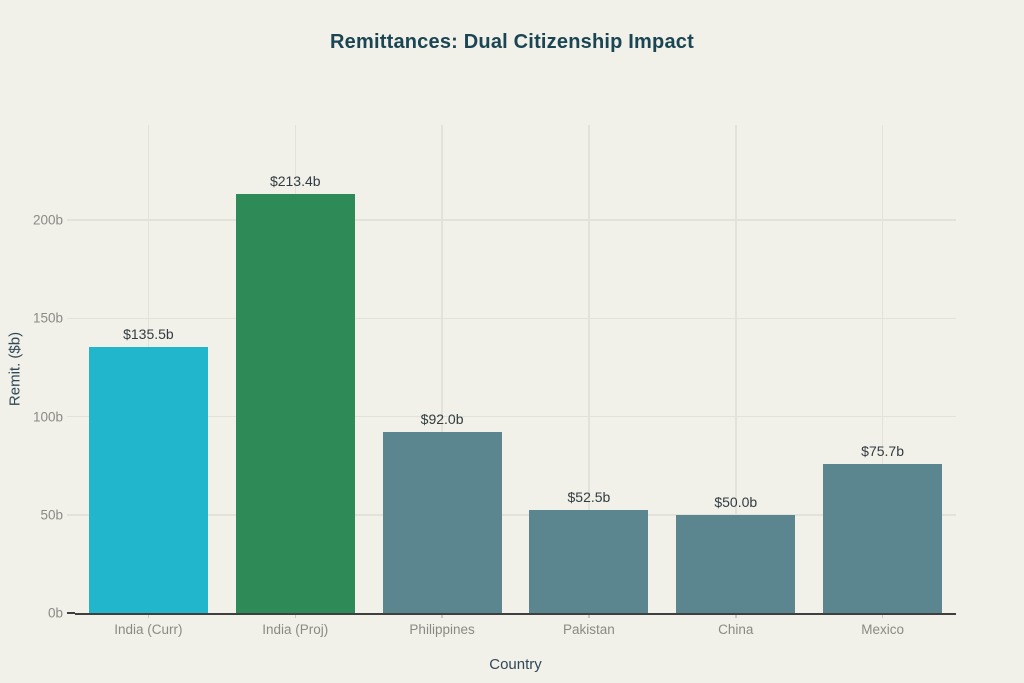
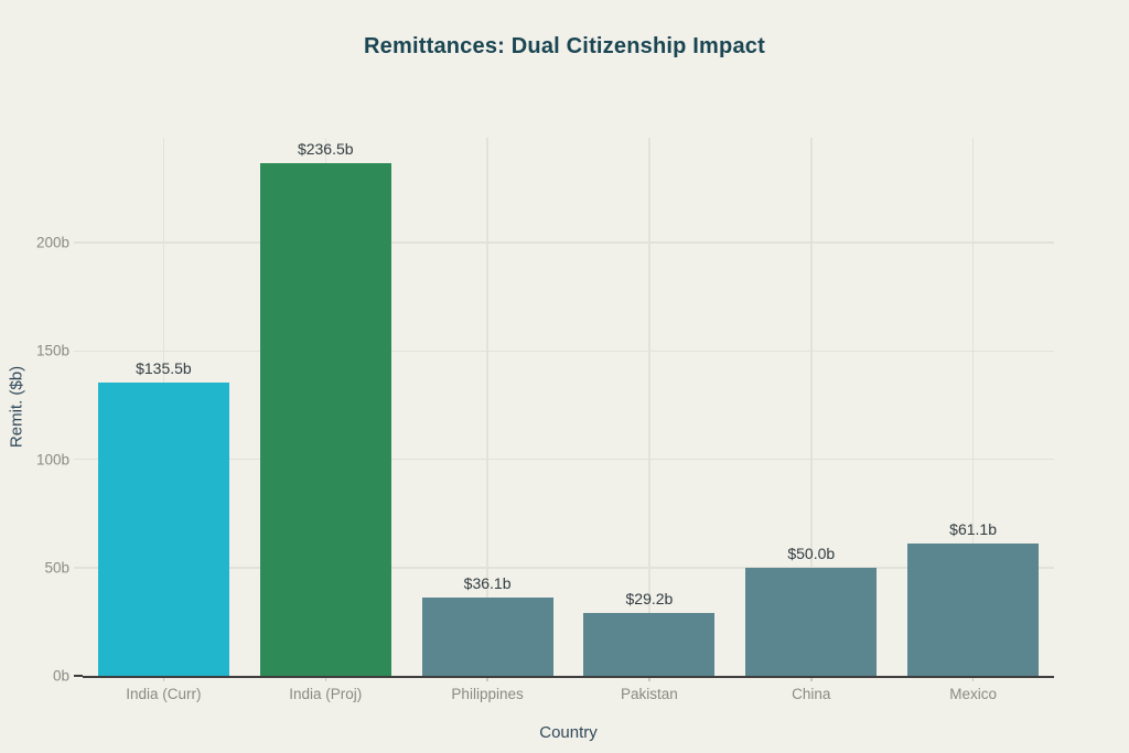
India (Proj): $213.4b -> $236.5b
Philippines: $92.0b -> $36.1b
Pakistan: $52.5b -> $29.2b
Mexico: $75.7b -> $61.1b
